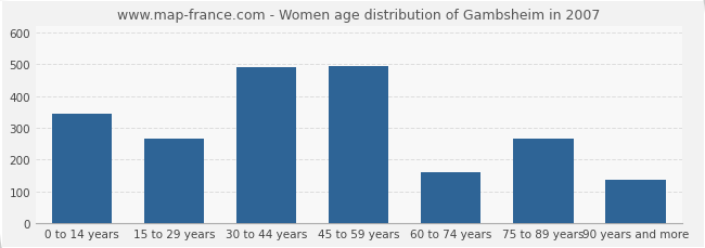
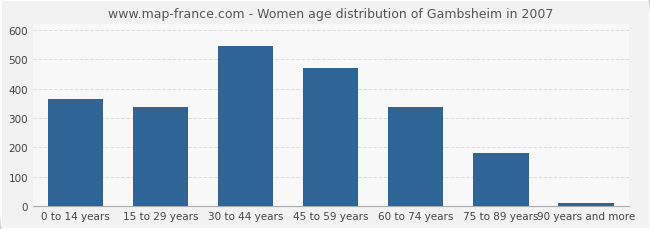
0 to 14 years: 345 -> 365
15 to 29 years: 265 -> 338
30 to 44 years: 490 -> 547
45 to 59 years: 495 -> 472
60 to 74 years: 160 -> 338
75 to 89 years: 265 -> 180
90 years and more: 135 -> 10
